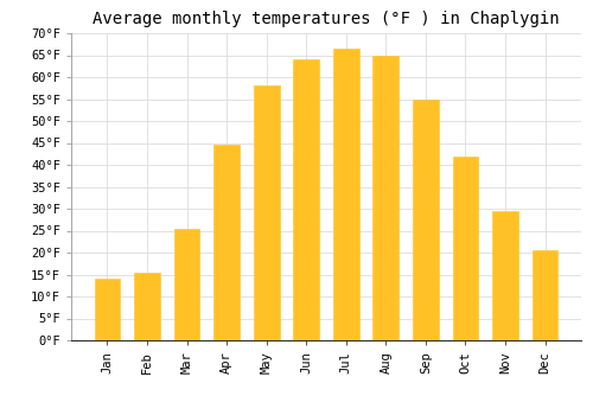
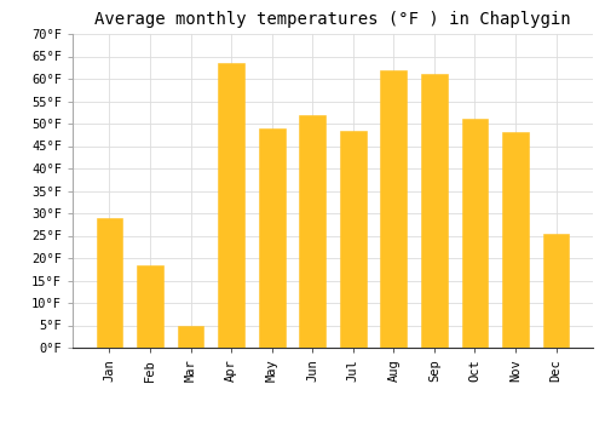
Jan: 14.0°F -> 29.0°F
Feb: 15.5°F -> 18.5°F
Mar: 25.5°F -> 5.0°F
Apr: 44.5°F -> 63.5°F
May: 58.0°F -> 49.0°F
Jun: 64.0°F -> 52.0°F
Jul: 66.5°F -> 48.5°F
Aug: 65.0°F -> 62.0°F
Sep: 55.0°F -> 61.0°F
Oct: 42.0°F -> 51.0°F
Nov: 29.5°F -> 48.0°F
Dec: 20.5°F -> 25.5°F
